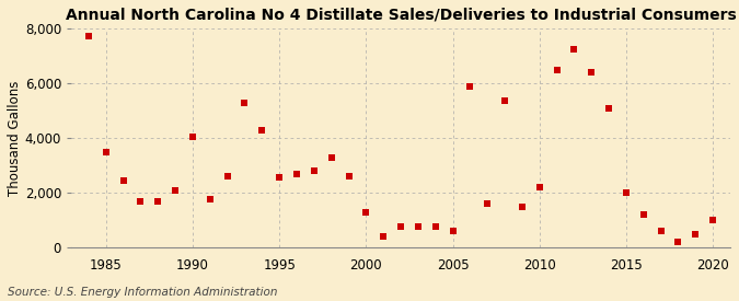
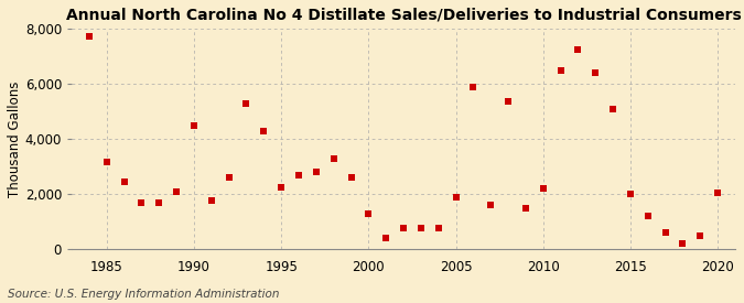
1985: 3,500 -> 3,150
1990: 4,050 -> 4,500
1995: 2,550 -> 2,250
2005: 600 -> 1,900
2020: 1,000 -> 2,050
